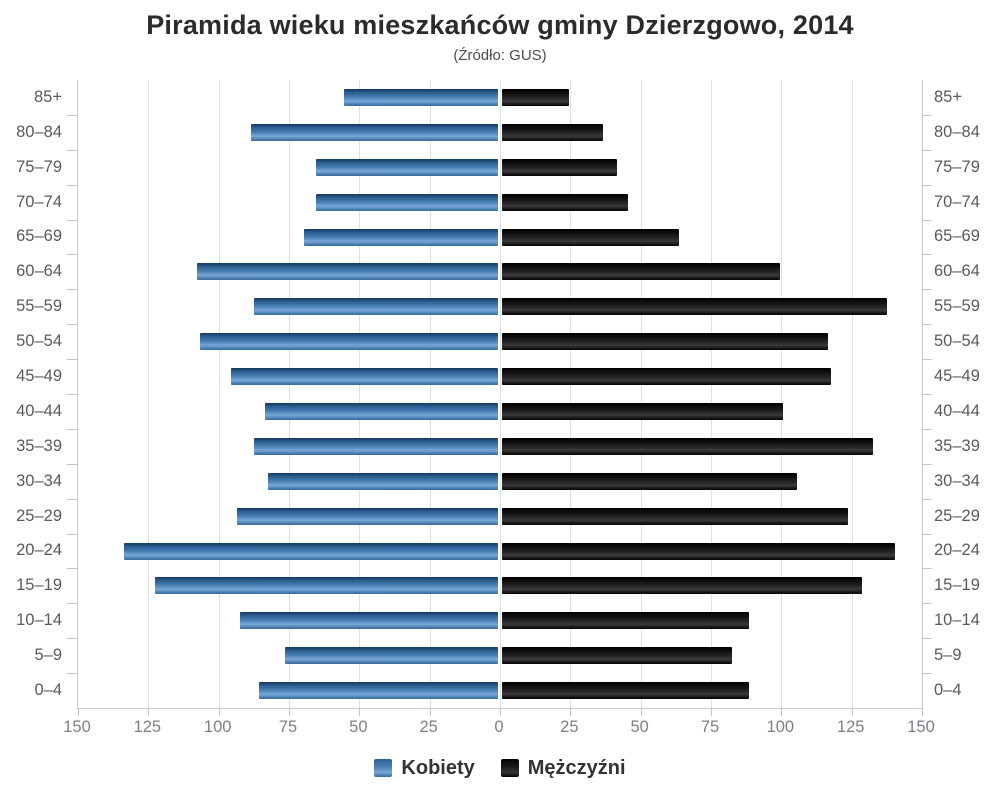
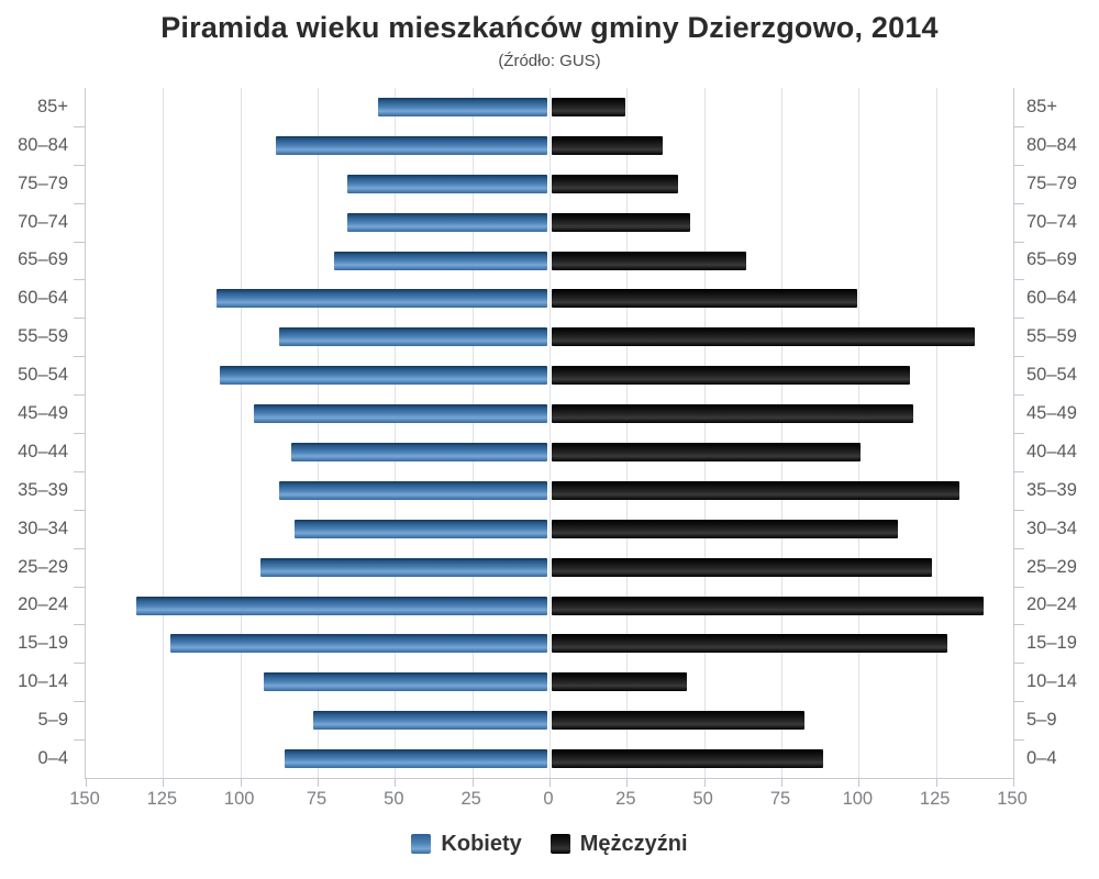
Mężczyźni/30–34: 105 -> 112
Mężczyźni/10–14: 88 -> 44
